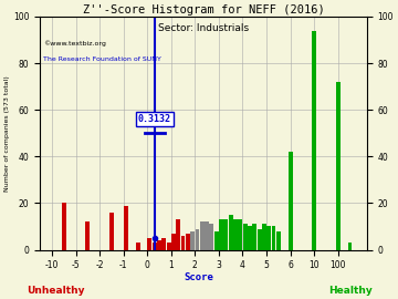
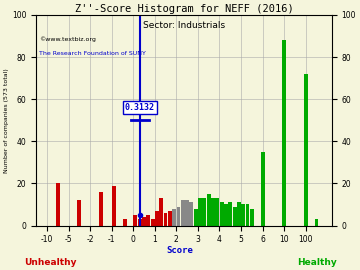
6: 42 -> 35
10: 94 -> 88
